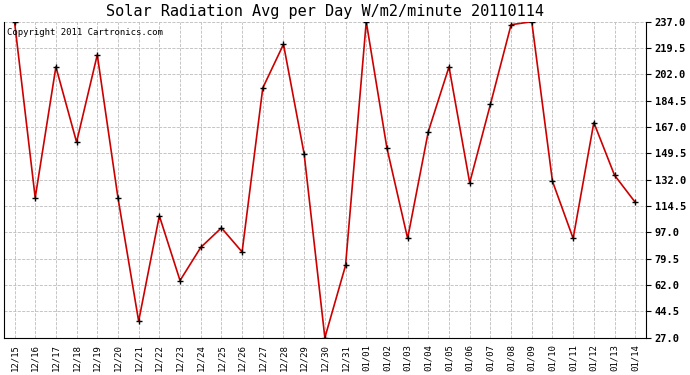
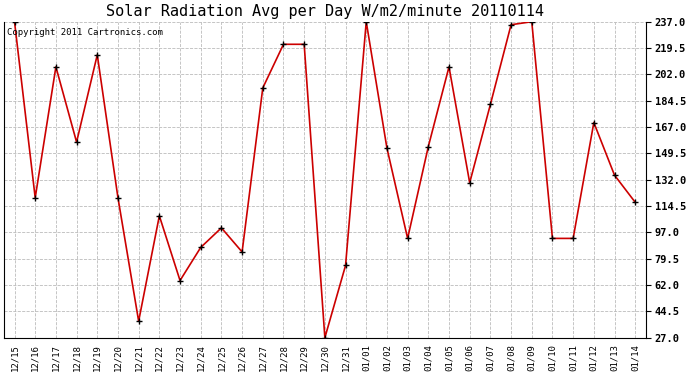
12/29: 149 -> 222
01/04: 164 -> 154
01/10: 131 -> 93
